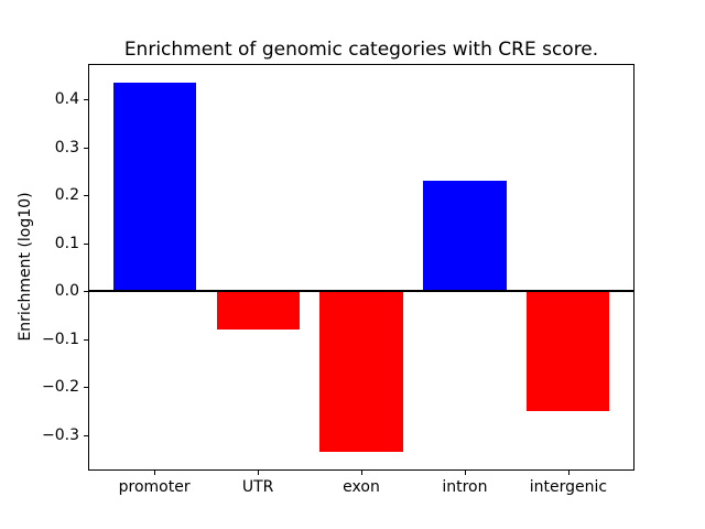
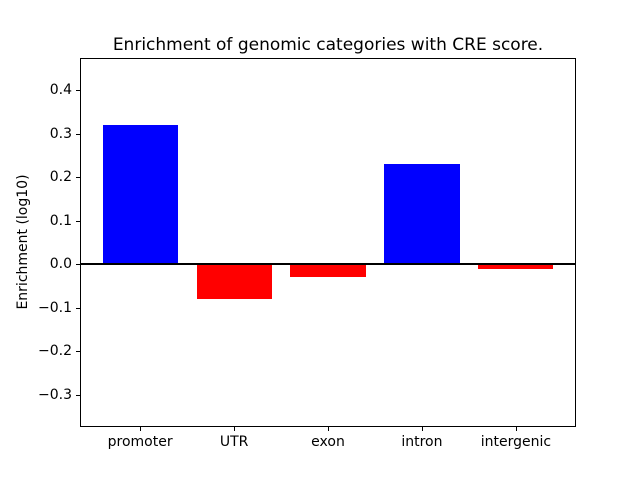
promoter: 0.43 -> 0.32
exon: -0.34 -> -0.03
intergenic: -0.25 -> -0.01
